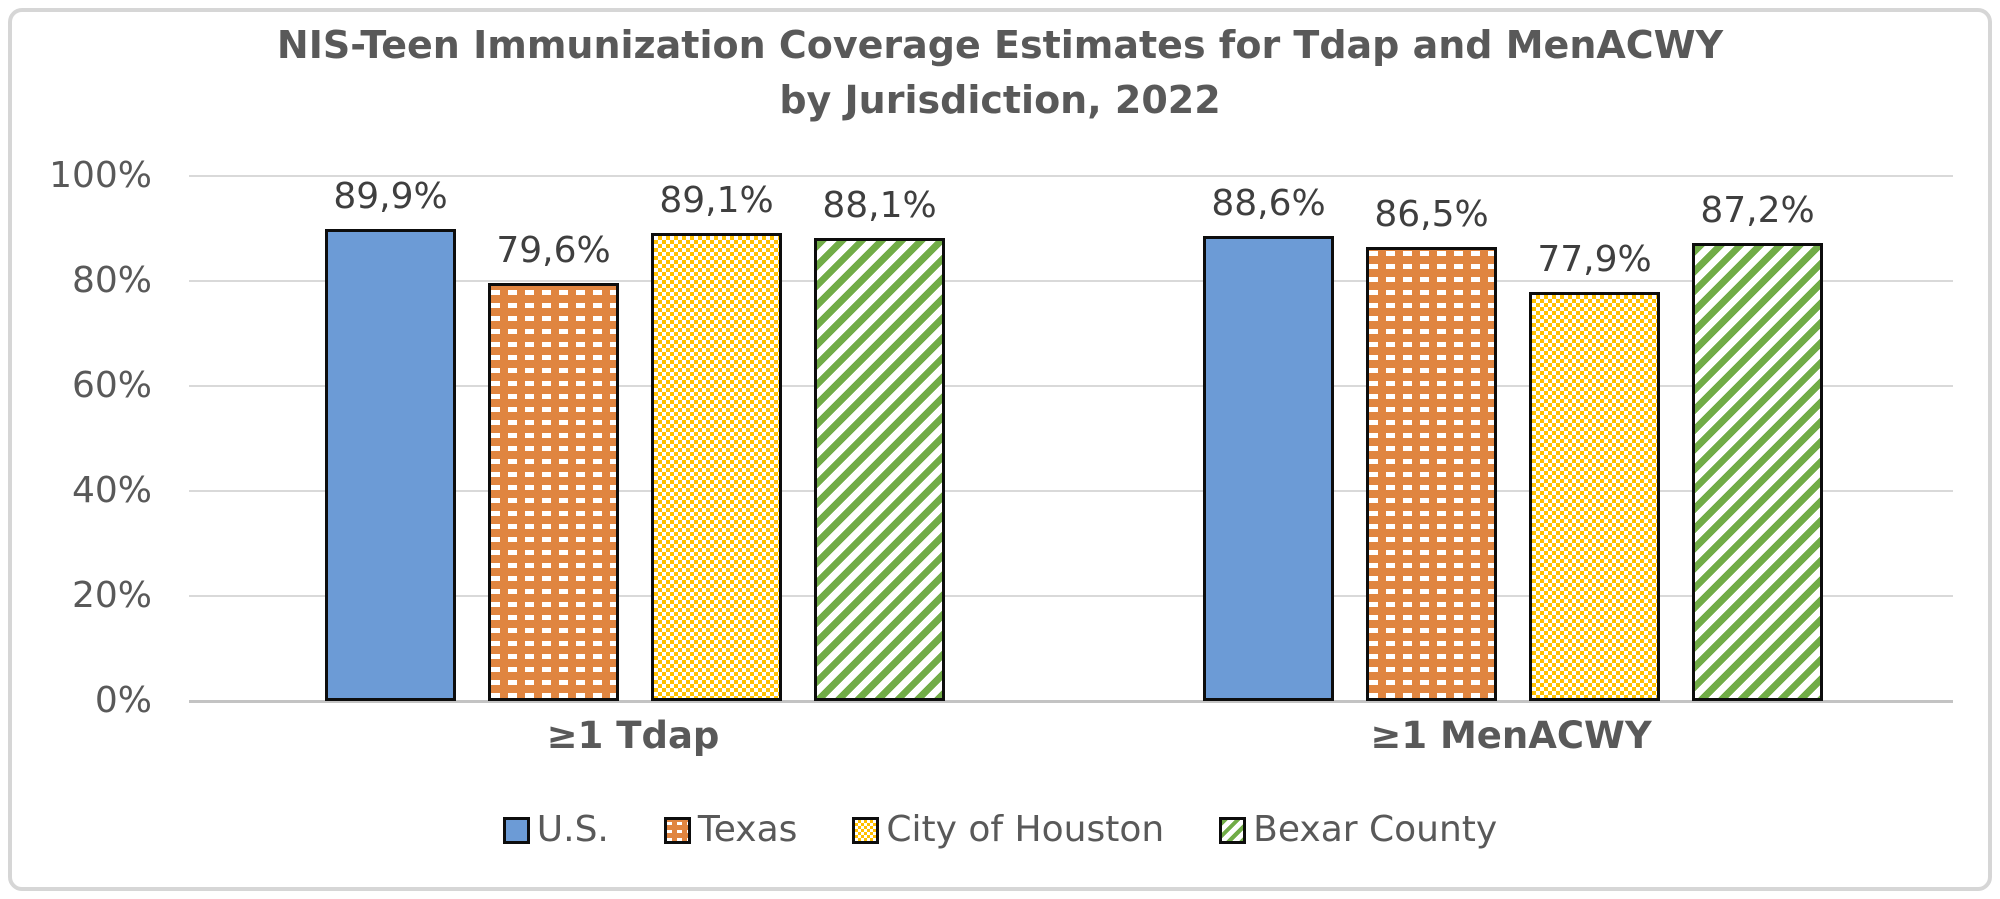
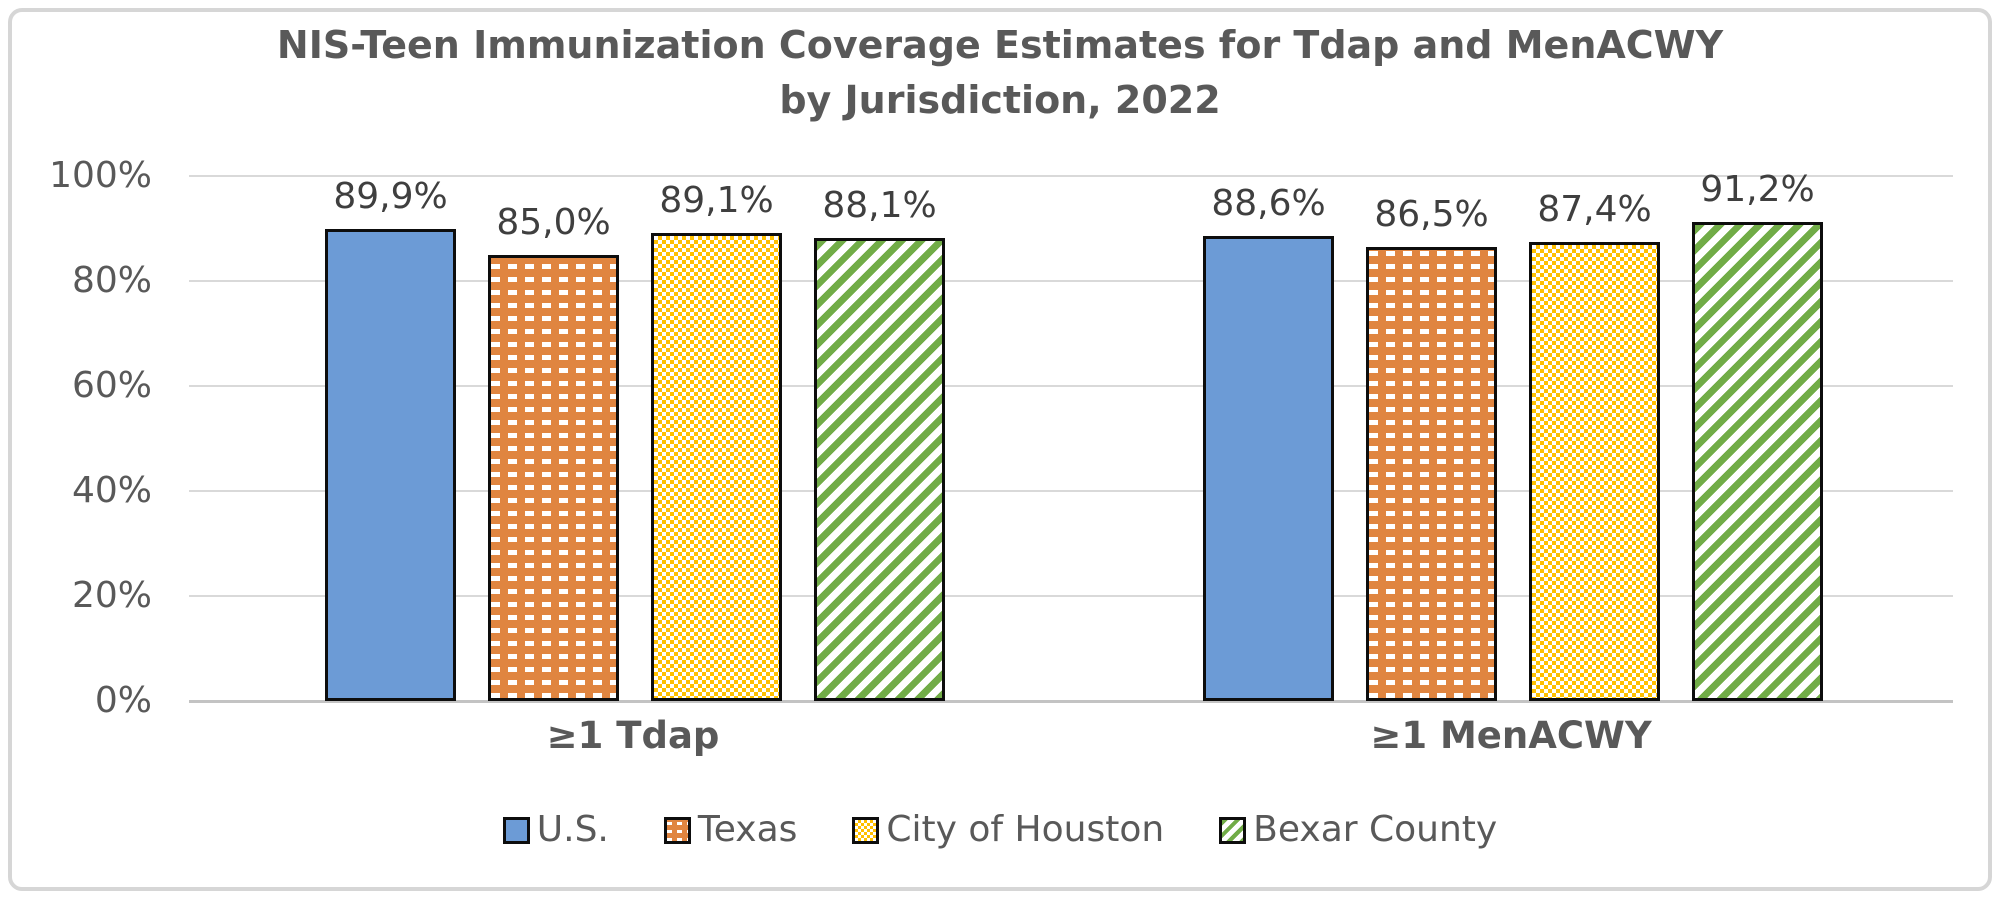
Texas/≥1 Tdap: 79,6% -> 85,0%
City of Houston/≥1 MenACWY: 77,9% -> 87,4%
Bexar County/≥1 MenACWY: 87,2% -> 91,2%
